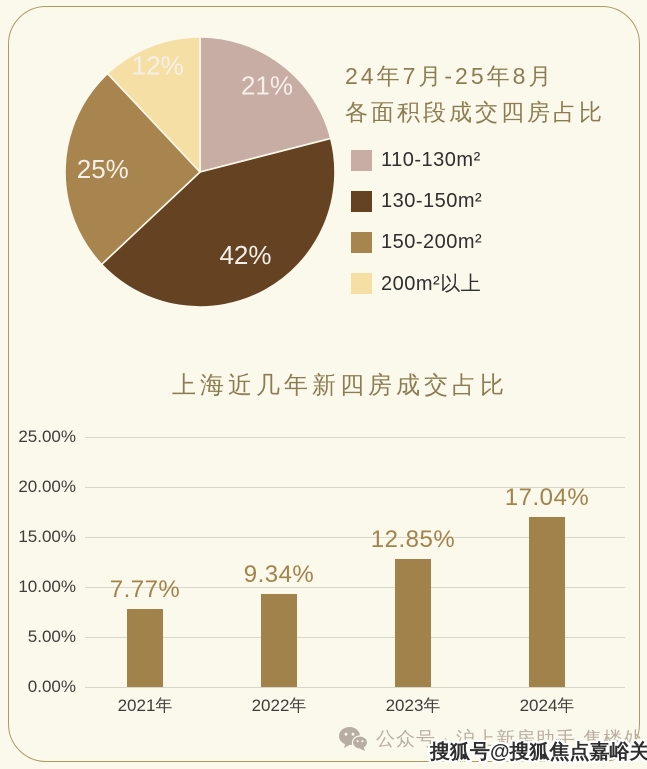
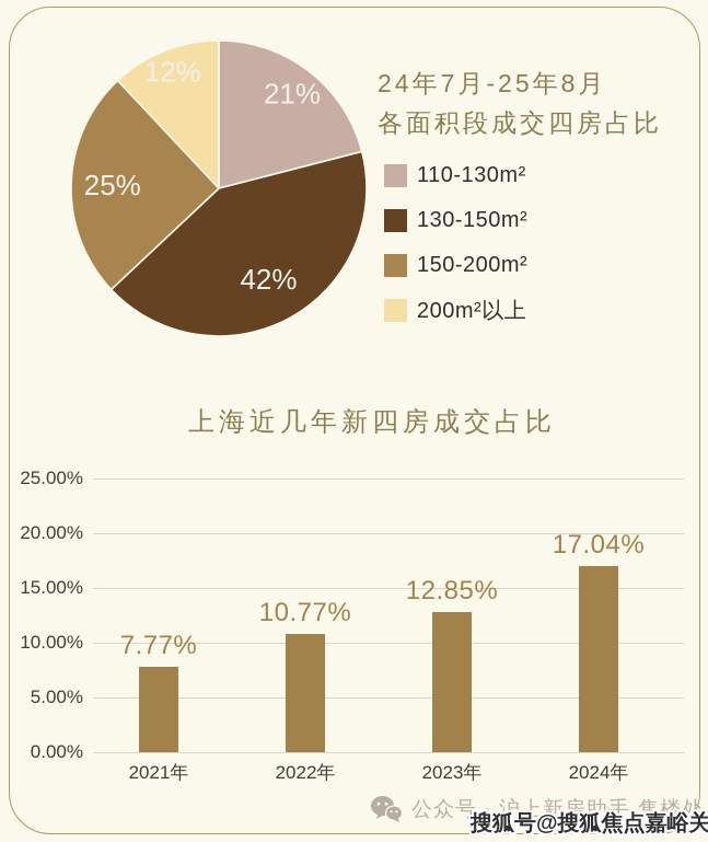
上海近几年新四房成交占比/2022年: 9.34% -> 10.77%
